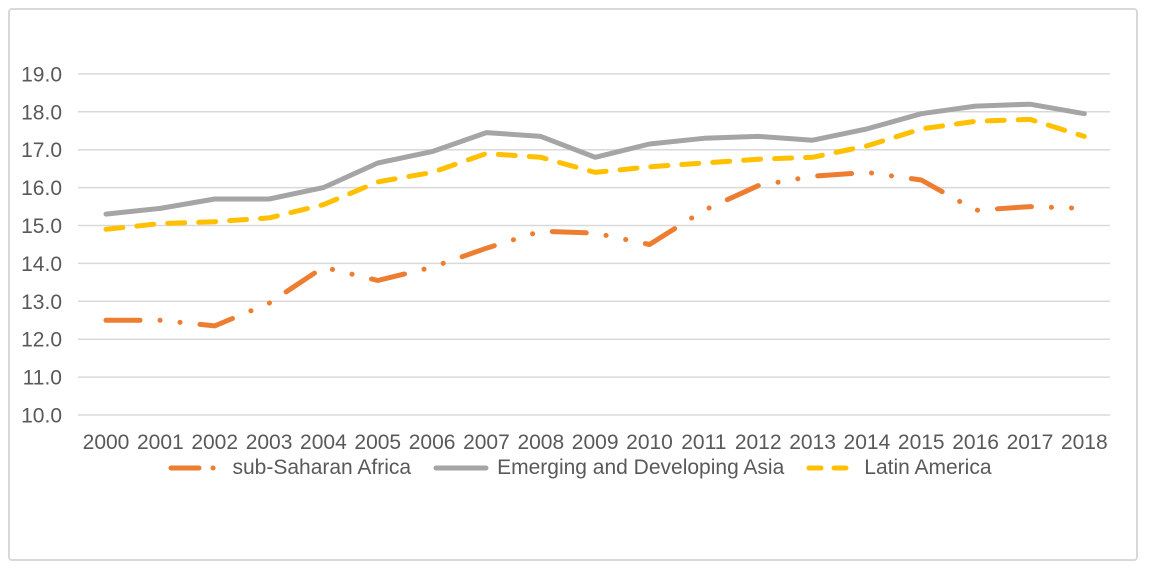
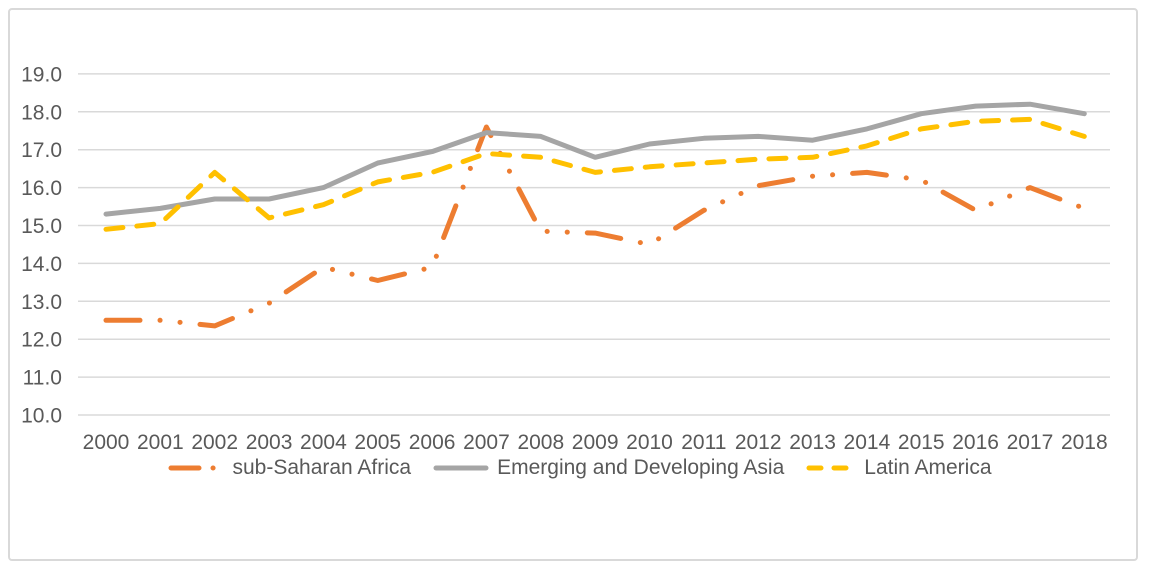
Latin America/2002: 15.1 -> 16.4
sub-Saharan Africa/2007: 14.4 -> 17.6
sub-Saharan Africa/2017: 15.5 -> 16.0
